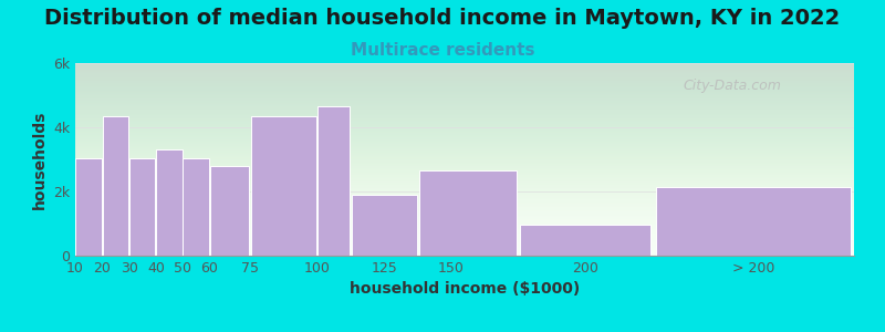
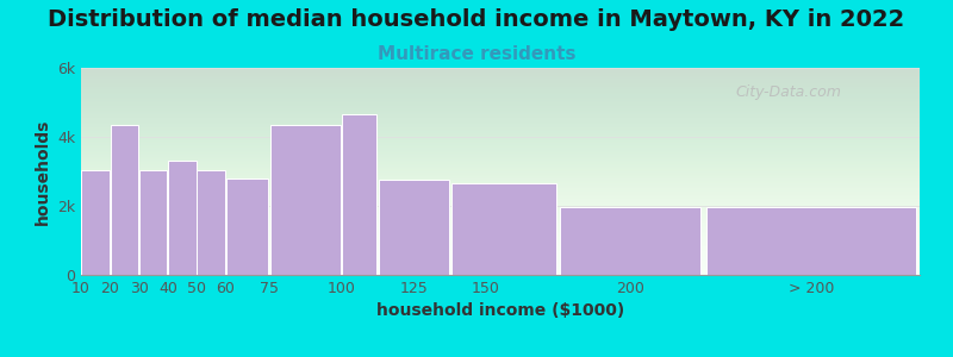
125: 1.90k -> 2.75k
200: 0.95k -> 1.95k
> 200: 2.15k -> 1.95k
